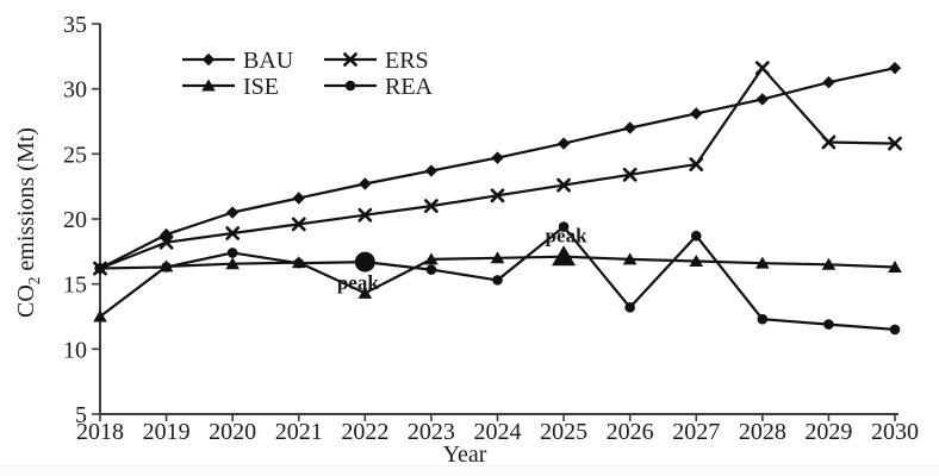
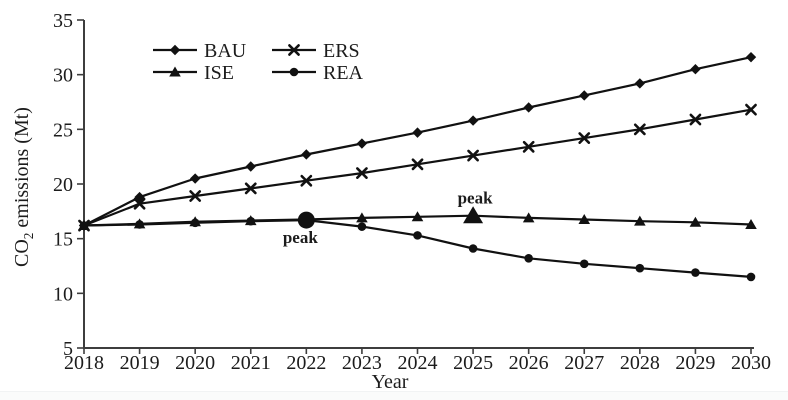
ISE/2018: 12.5 -> 16.2
REA/2020: 17.4 -> 16.4
ISE/2022: 14.3 -> 16.8
REA/2025: 19.4 -> 14.1
REA/2027: 18.7 -> 12.7
ERS/2028: 31.6 -> 25.0
ERS/2030: 25.8 -> 26.8
